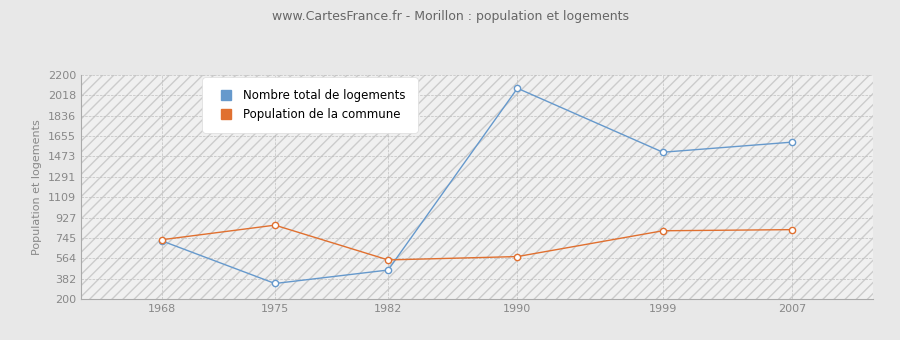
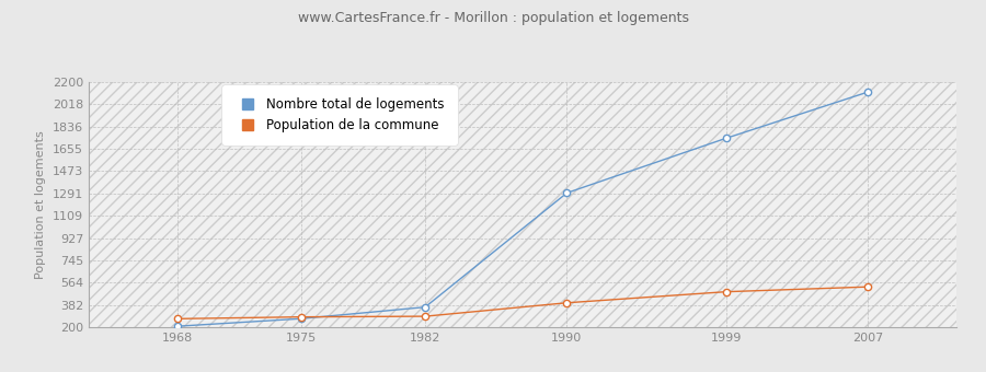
Nombre total de logements/1968: 720 -> 210
Population de la commune/1968: 730 -> 270
Nombre total de logements/1975: 340 -> 270
Population de la commune/1975: 860 -> 280
Nombre total de logements/1982: 460 -> 360
Population de la commune/1982: 550 -> 290
Nombre total de logements/1990: 2080 -> 1300
Population de la commune/1990: 580 -> 400
Nombre total de logements/1999: 1510 -> 1740
Population de la commune/1999: 810 -> 490
Nombre total de logements/2007: 1600 -> 2120
Population de la commune/2007: 820 -> 530
